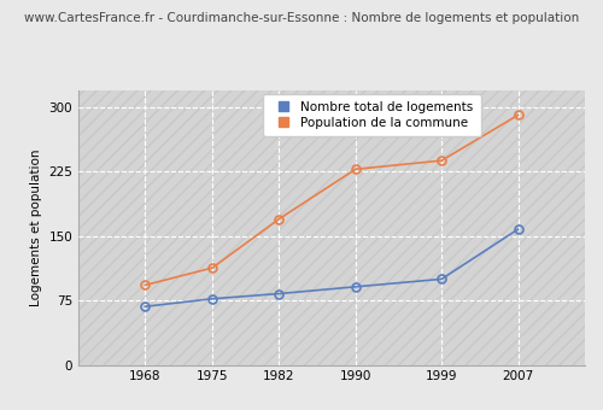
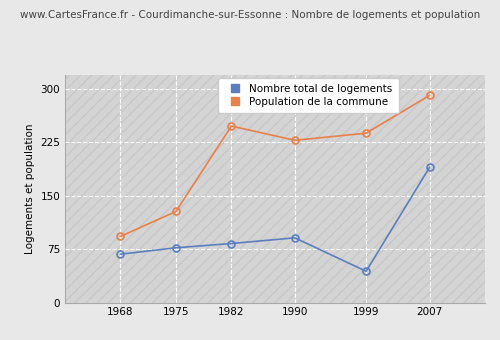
Population de la commune/1975: 113 -> 128
Population de la commune/1982: 170 -> 248
Nombre total de logements/1999: 100 -> 44
Nombre total de logements/2007: 158 -> 190
